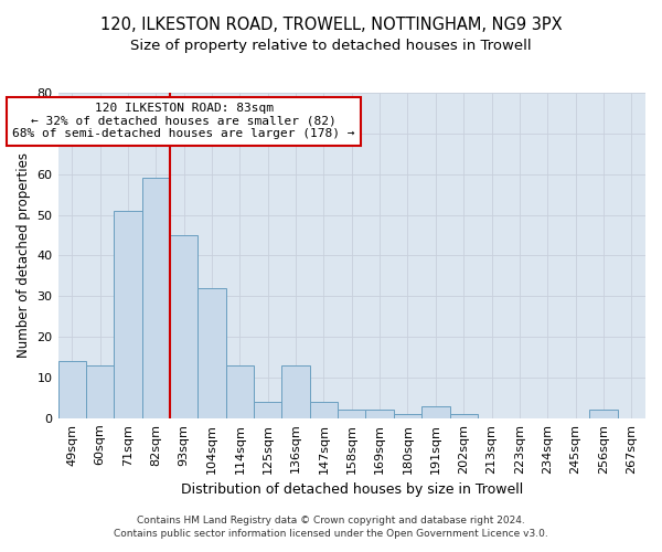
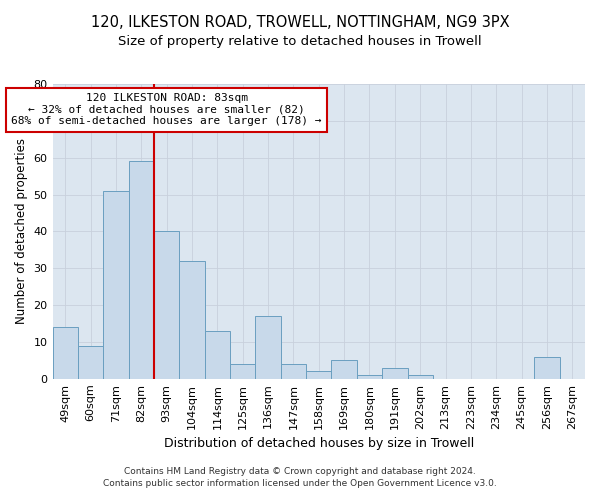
60sqm: 13 -> 9
93sqm: 45 -> 40
136sqm: 13 -> 17
169sqm: 2 -> 5
256sqm: 2 -> 6
